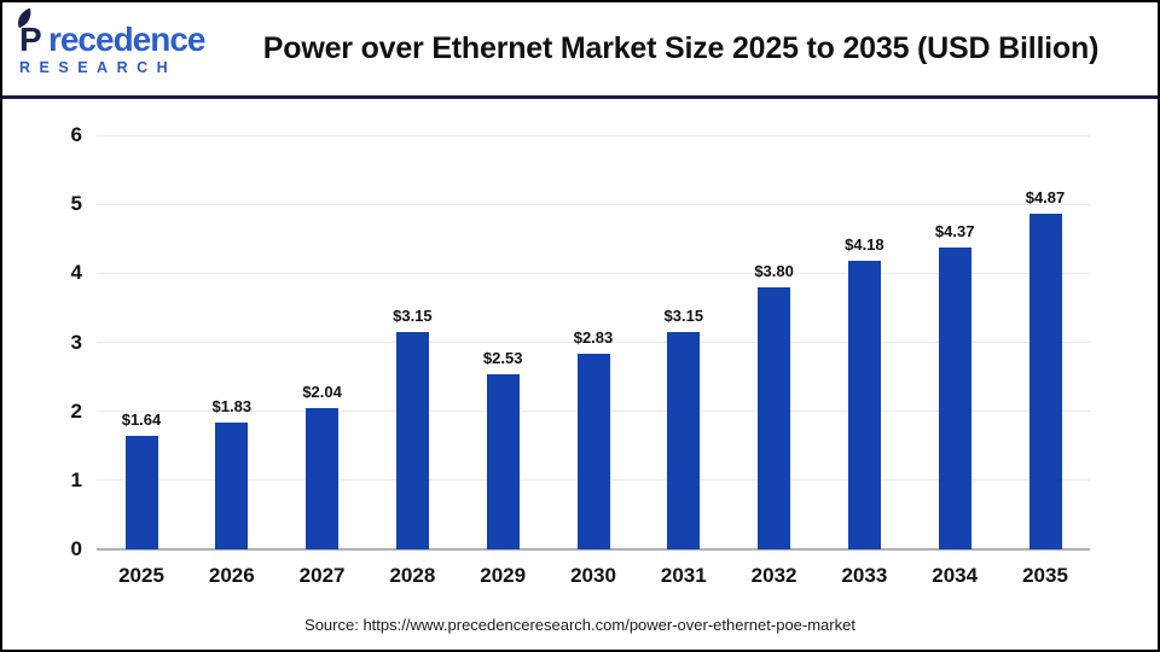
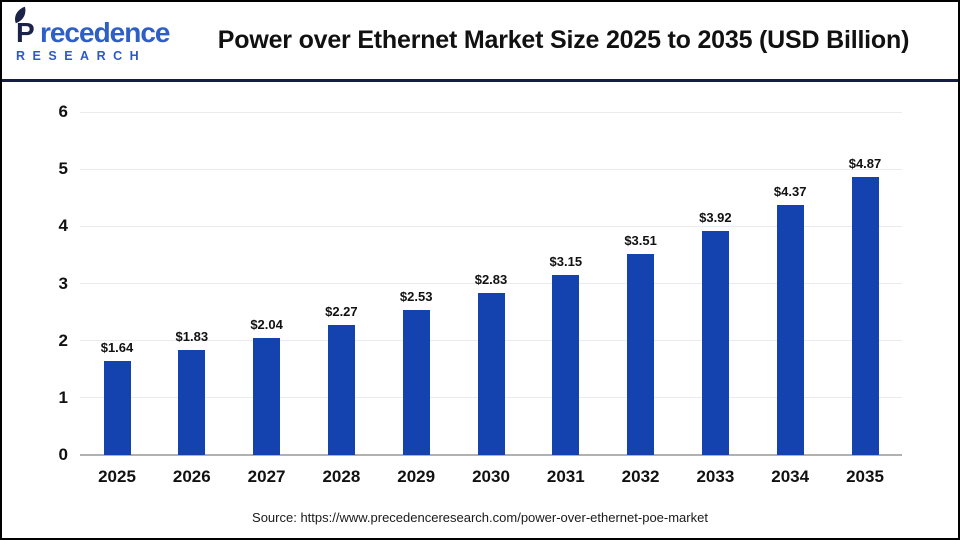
2028: $3.15 -> $2.27
2032: $3.80 -> $3.51
2033: $4.18 -> $3.92
